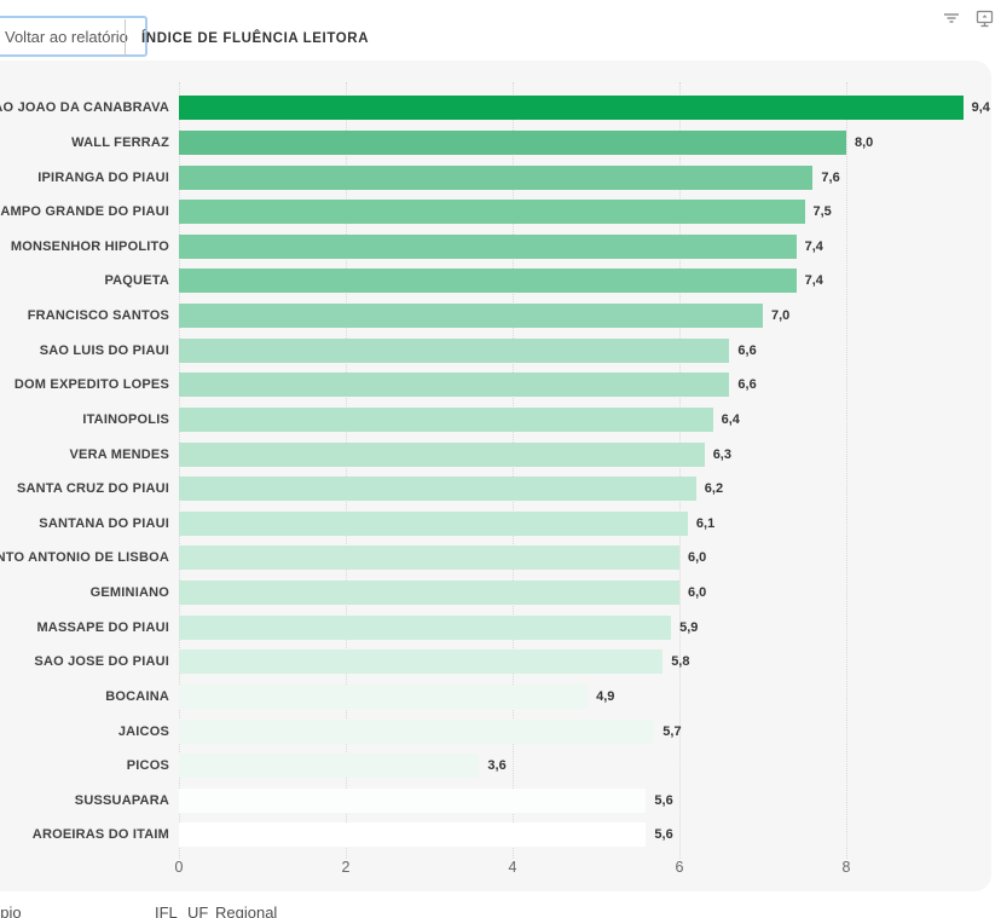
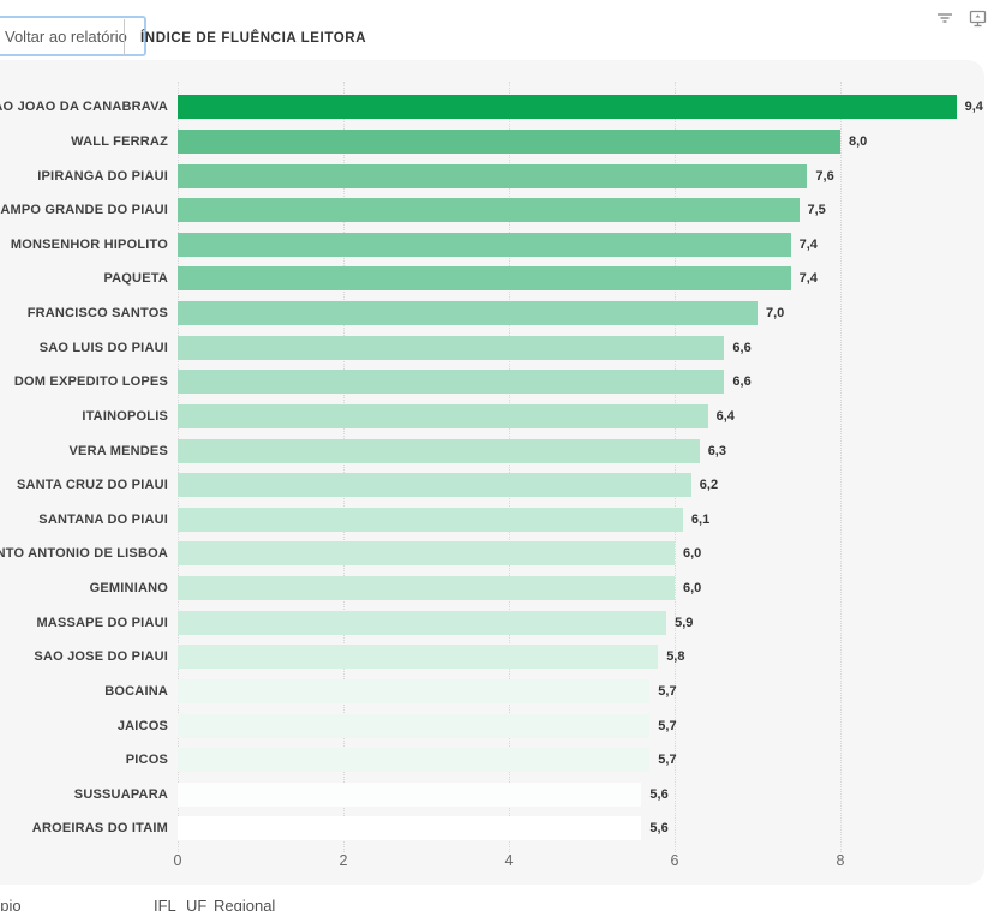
BOCAINA: 4,9 -> 5,7
PICOS: 3,6 -> 5,7
